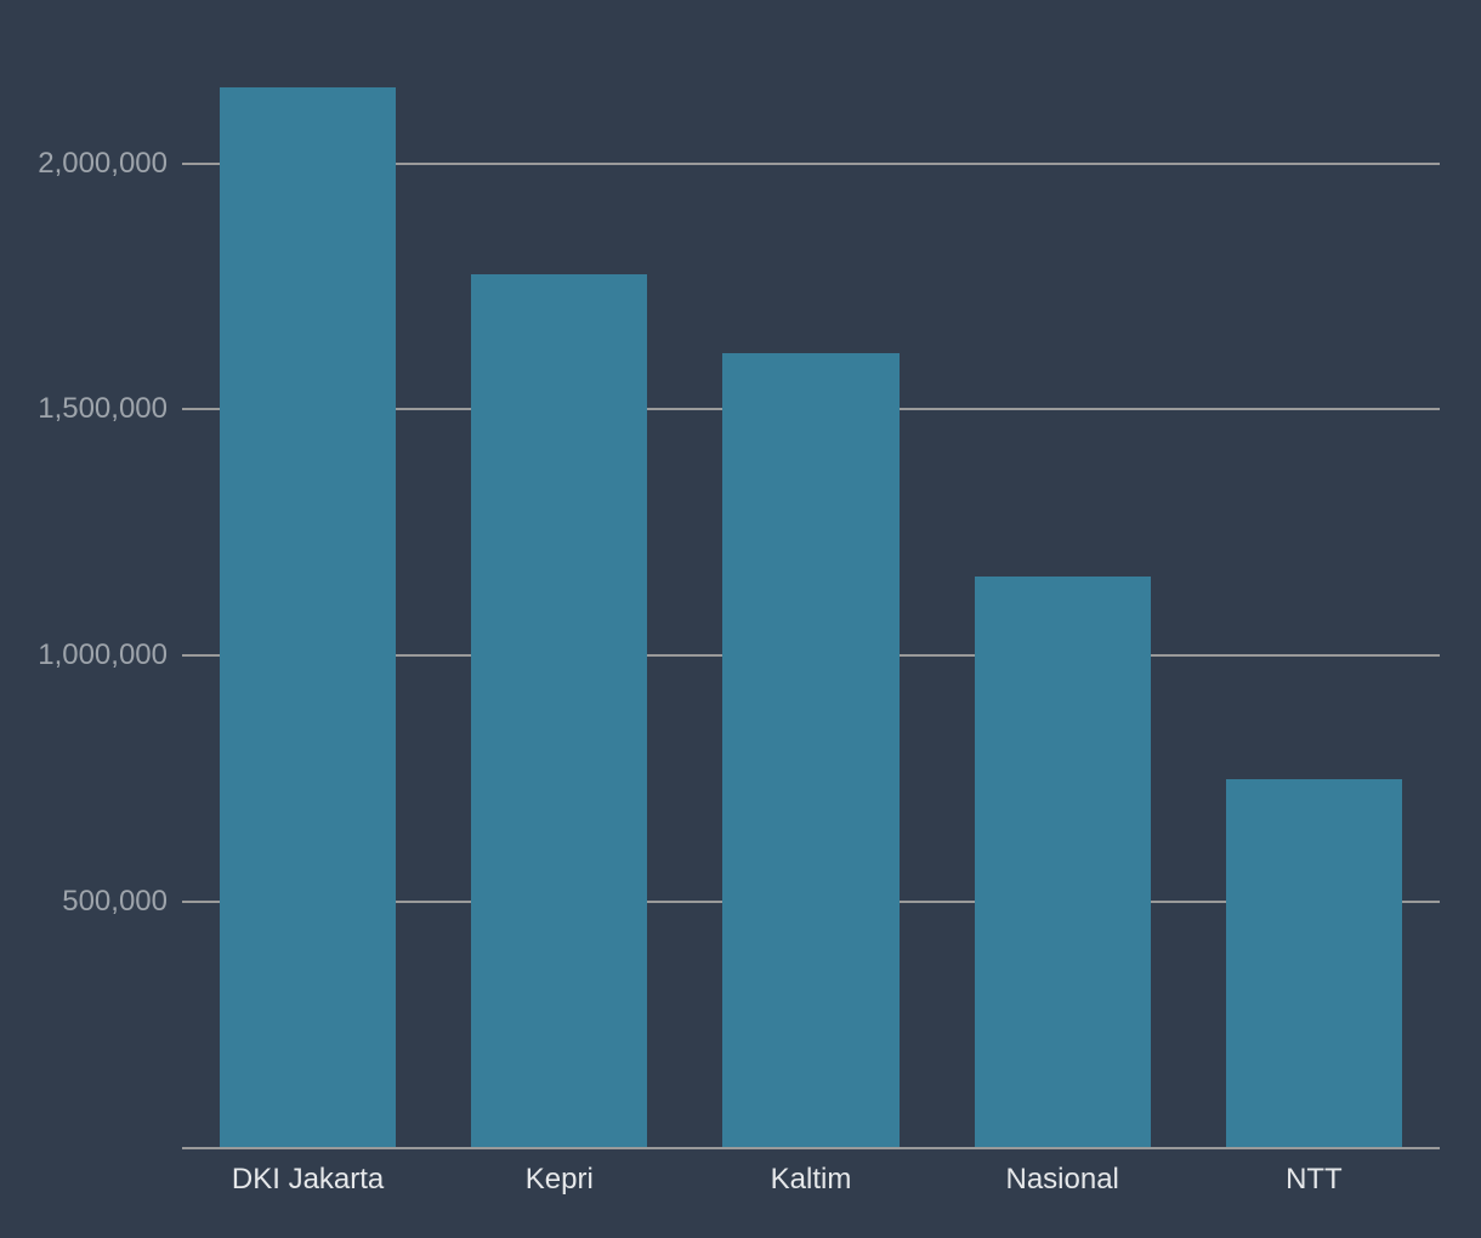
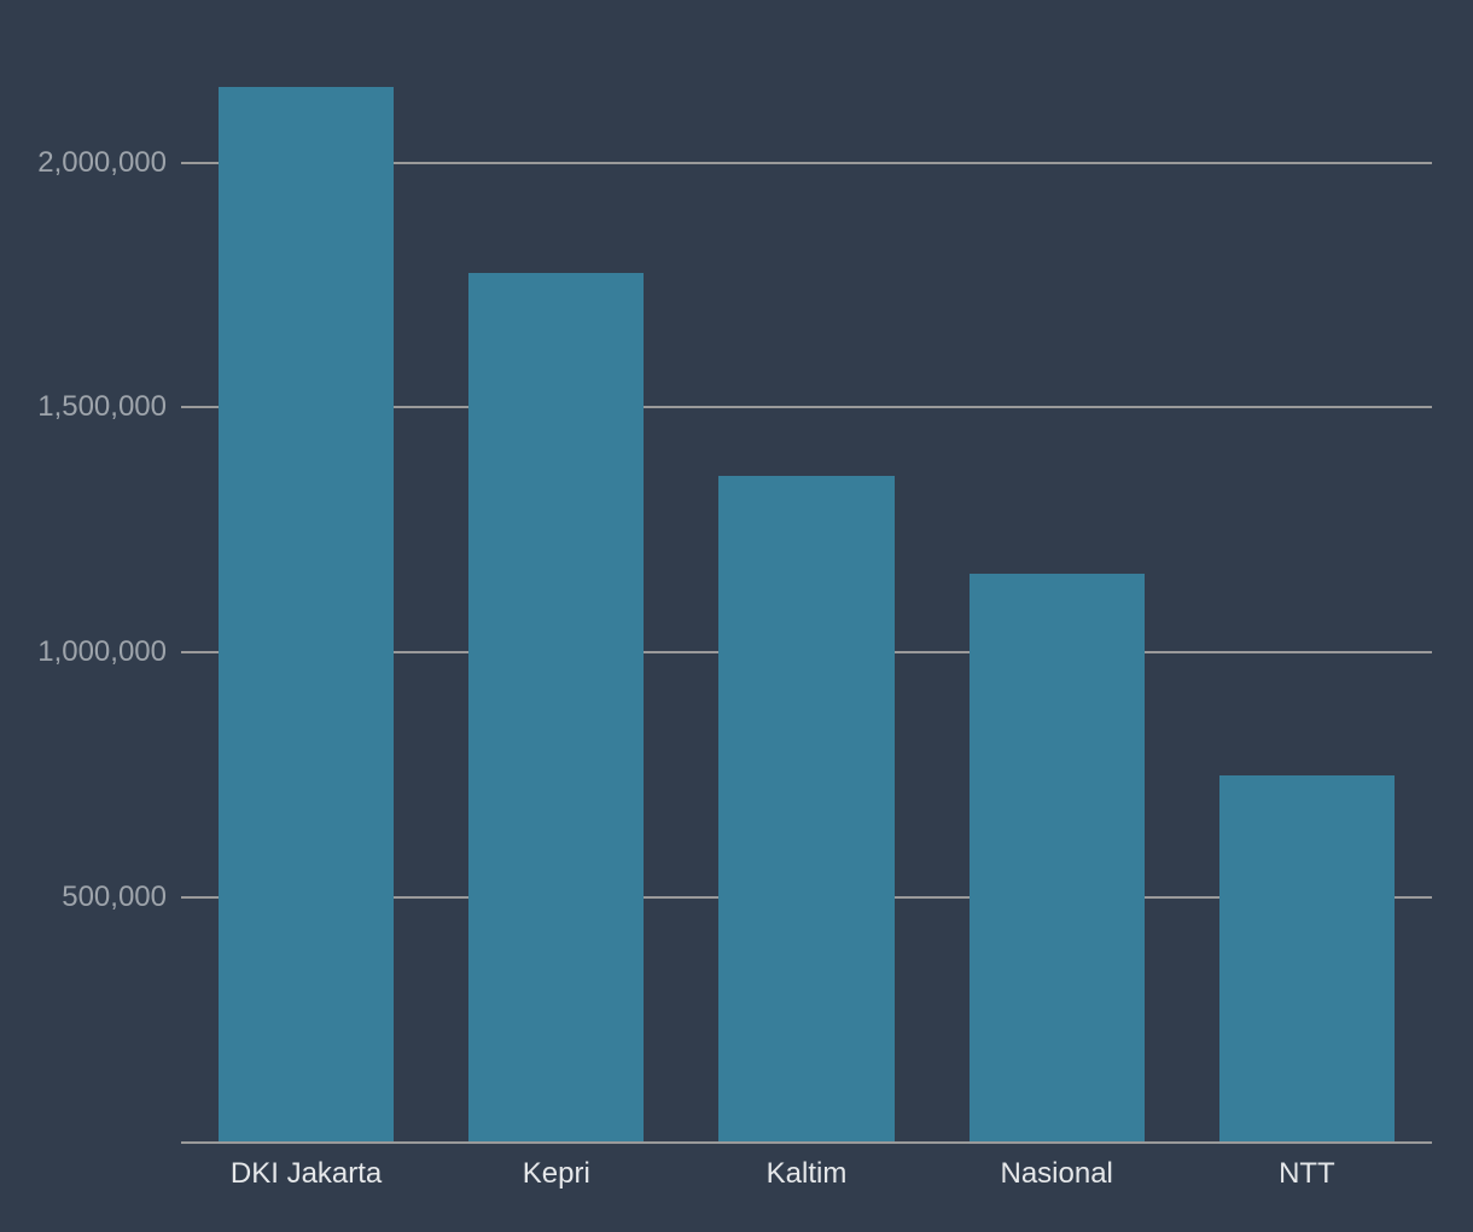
Kaltim: 1620000 -> 1360000
